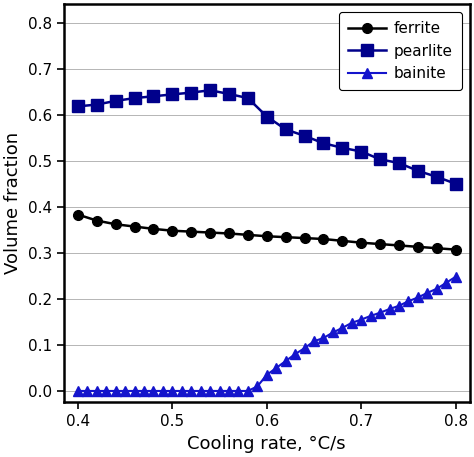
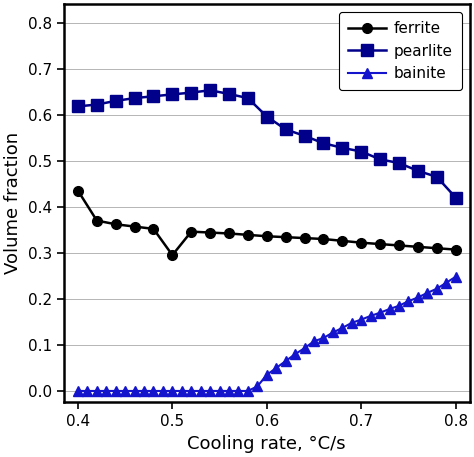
ferrite/0.4: 0.383 -> 0.435
ferrite/0.5: 0.348 -> 0.295
pearlite/0.8: 0.450 -> 0.420
